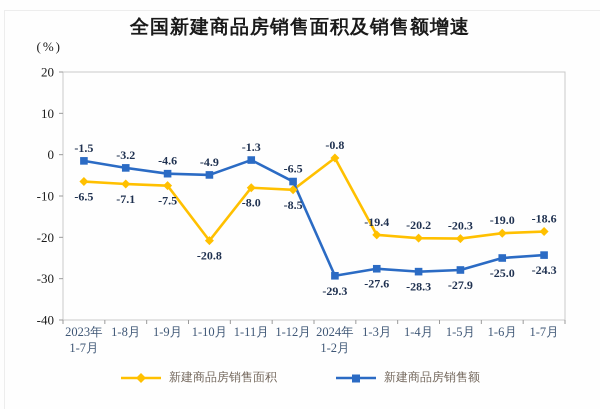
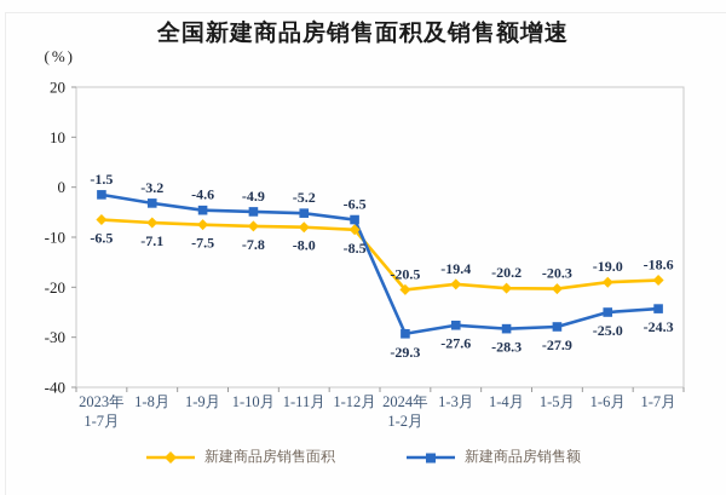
新建商品房销售面积/1-10月: -20.8 -> -7.8
新建商品房销售额/1-11月: -1.3 -> -5.2
新建商品房销售面积/2024年 1-2月: -0.8 -> -20.5
